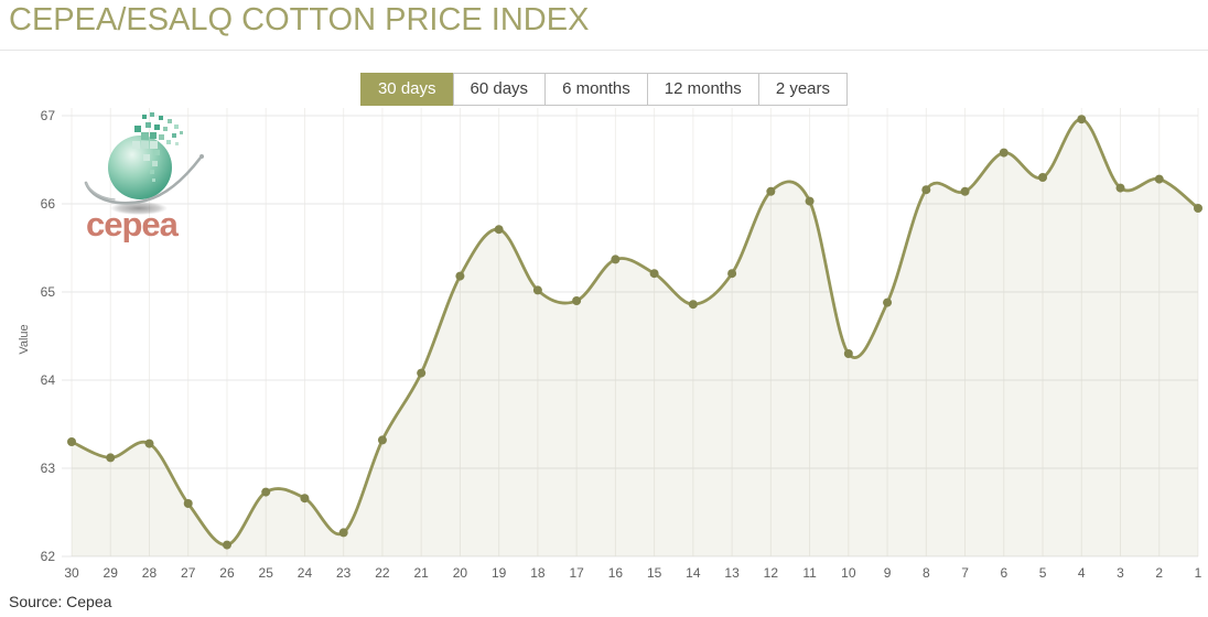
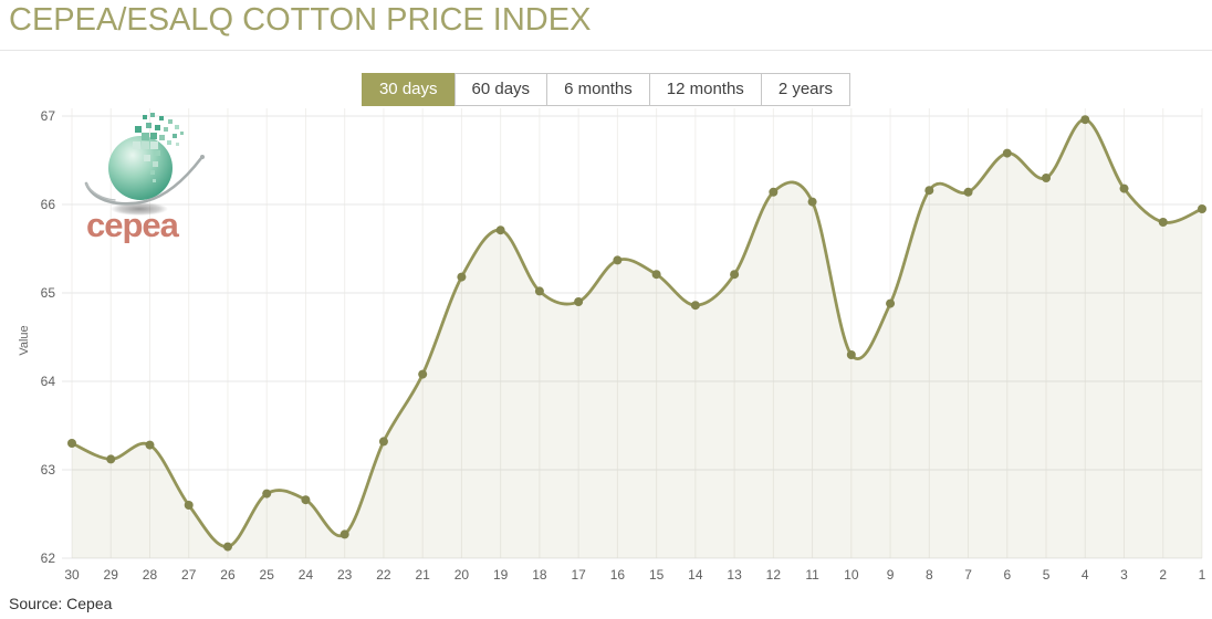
2: 66.3 -> 65.8
